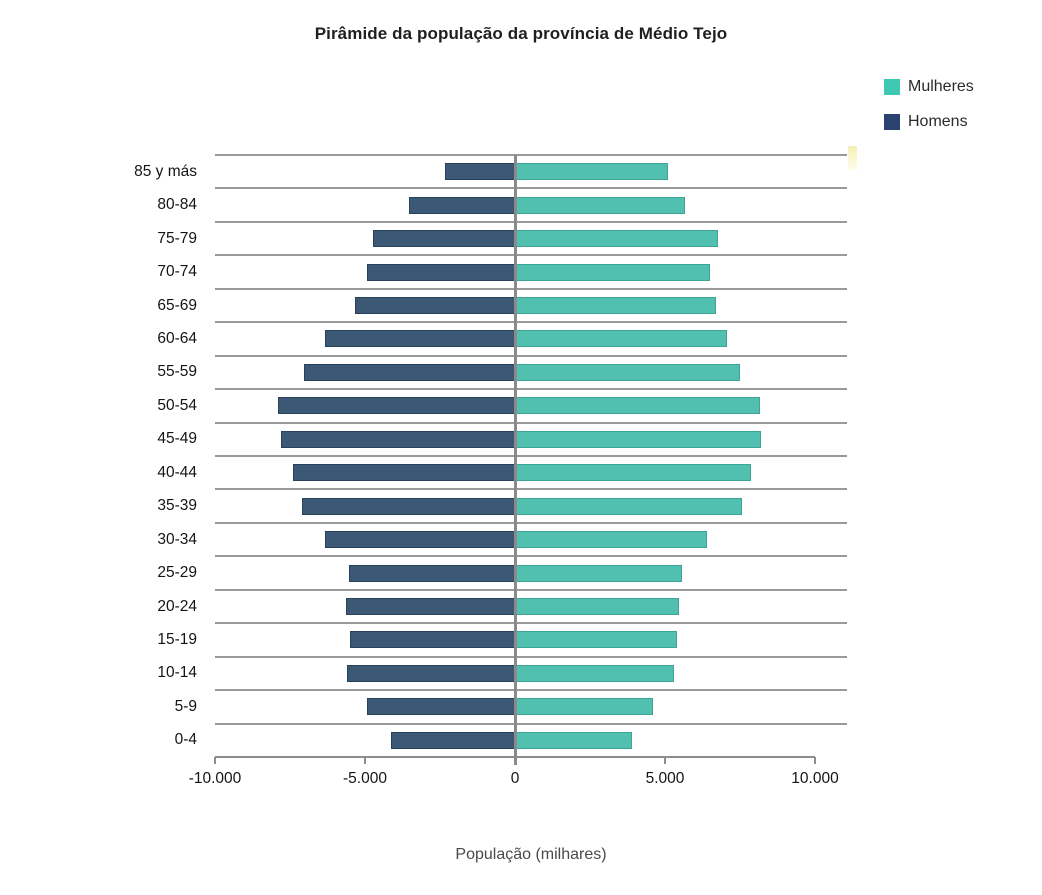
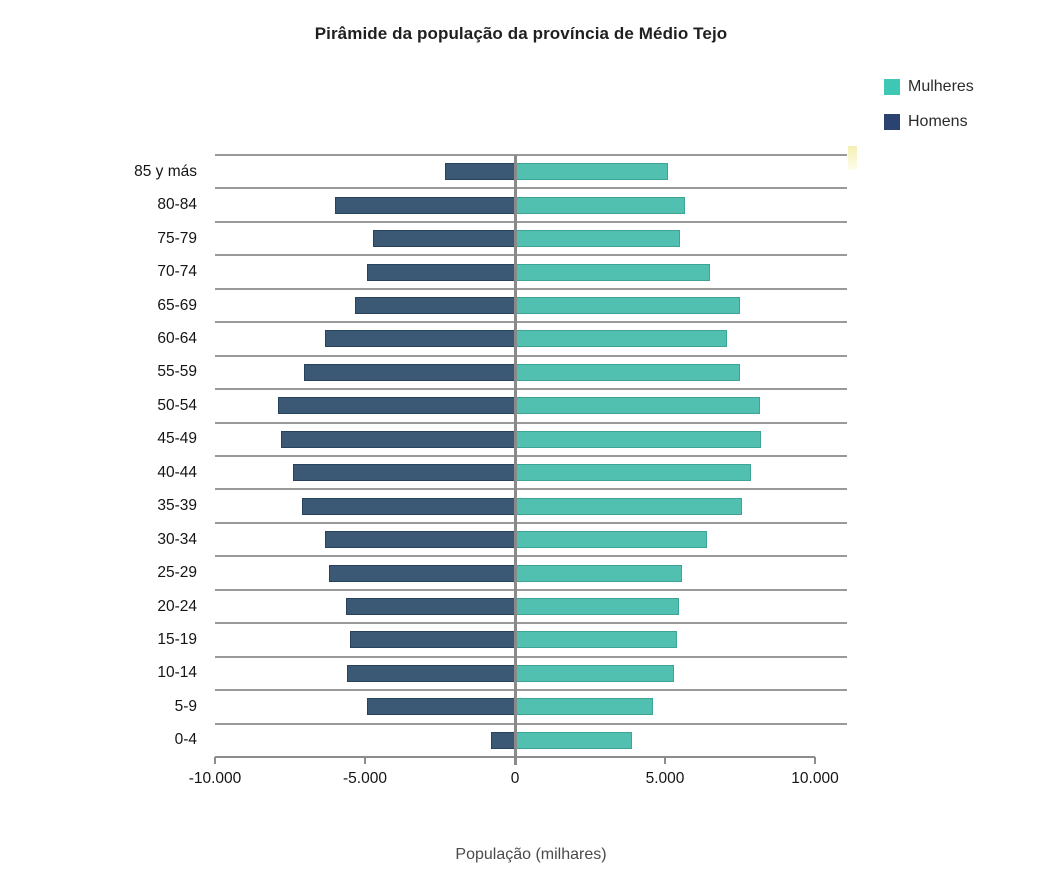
Homens/80-84: -3600 -> -6000
Mulheres/75-79: 6800 -> 5500
Mulheres/65-69: 6700 -> 7500
Homens/25-29: -5600 -> -6200
Homens/0-4: -4200 -> -800
